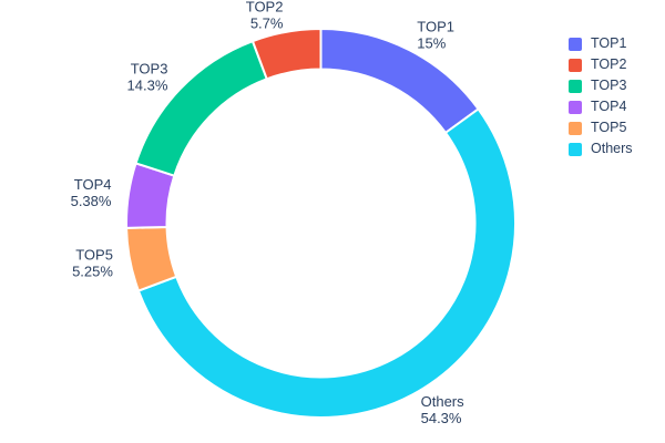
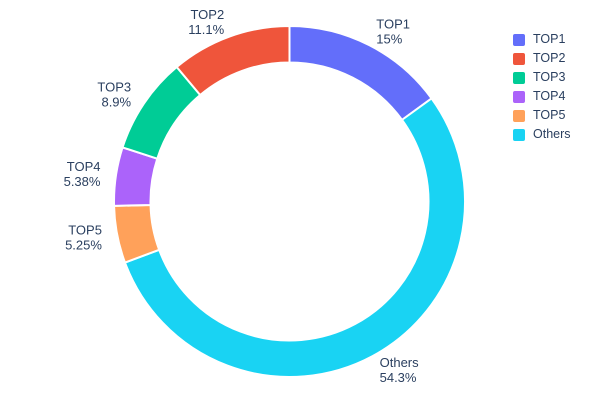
TOP2: 5.7% -> 11.1%
TOP3: 14.3% -> 8.9%
